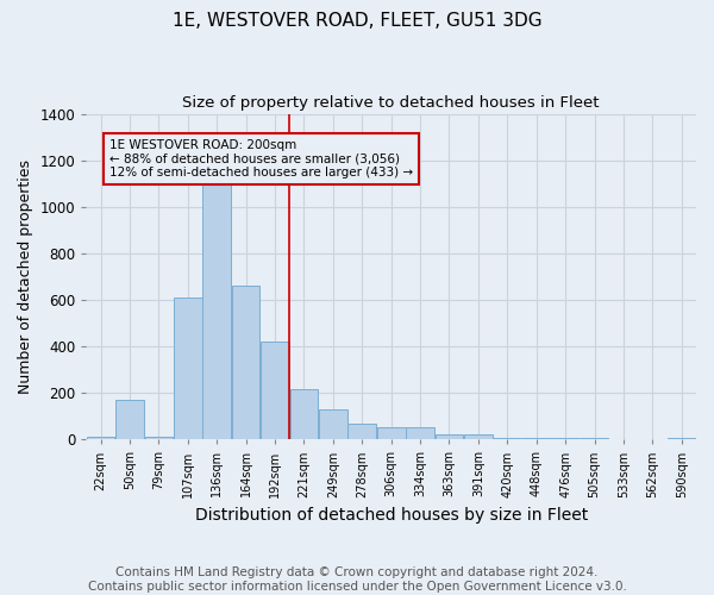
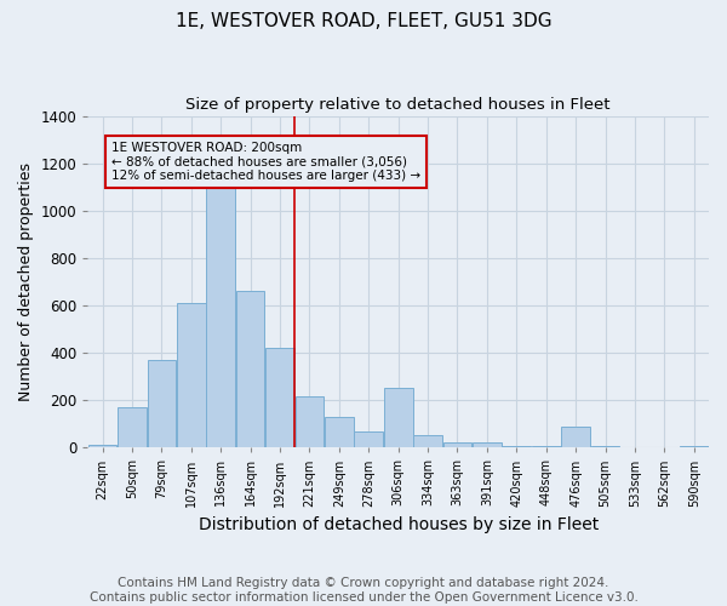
79sqm: 10 -> 370
306sqm: 50 -> 250
476sqm: 0 -> 90
